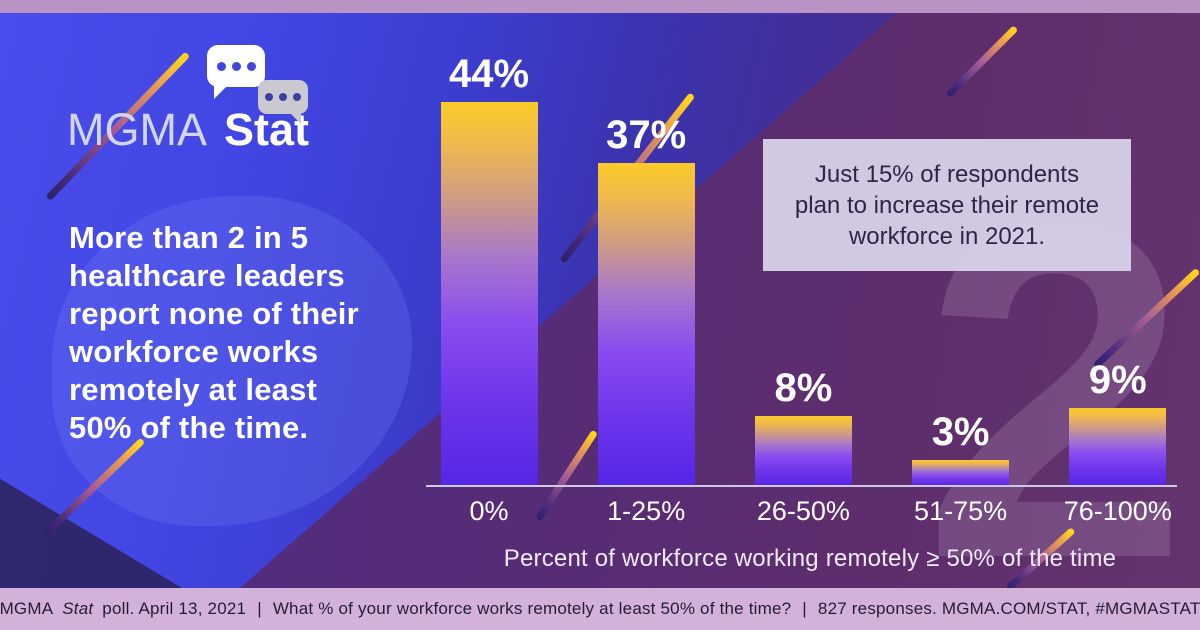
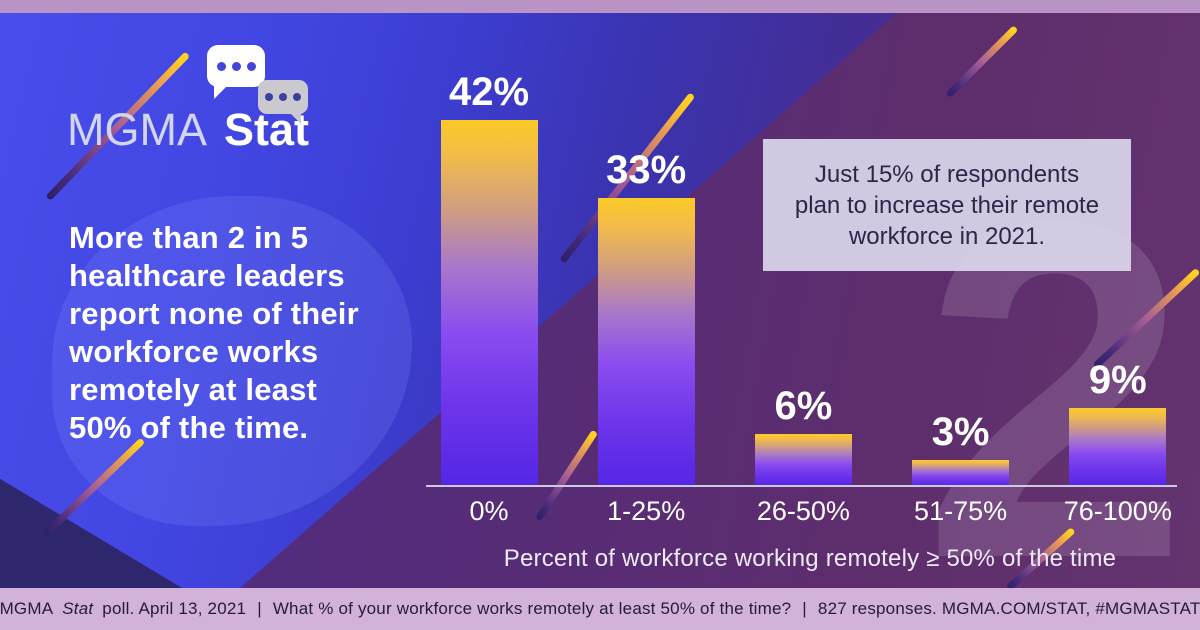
0%: 44% -> 42%
1-25%: 37% -> 33%
26-50%: 8% -> 6%
